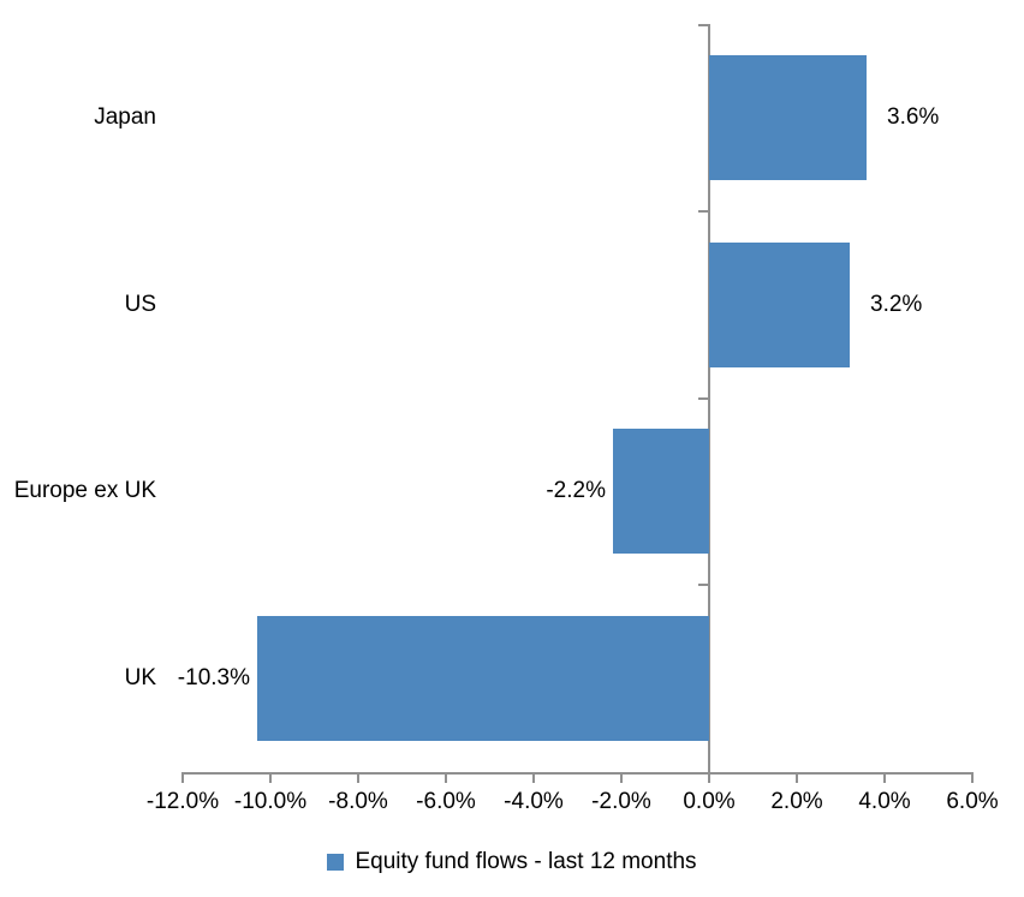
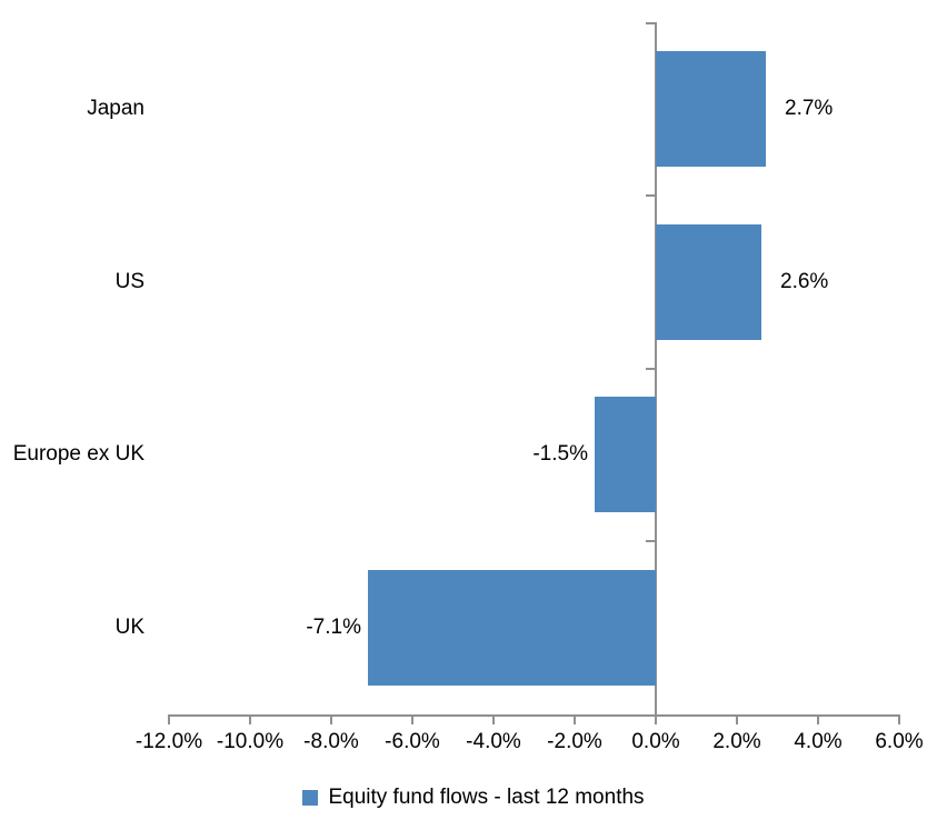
Japan: 3.6% -> 2.7%
US: 3.2% -> 2.6%
Europe ex UK: -2.2% -> -1.5%
UK: -10.3% -> -7.1%
